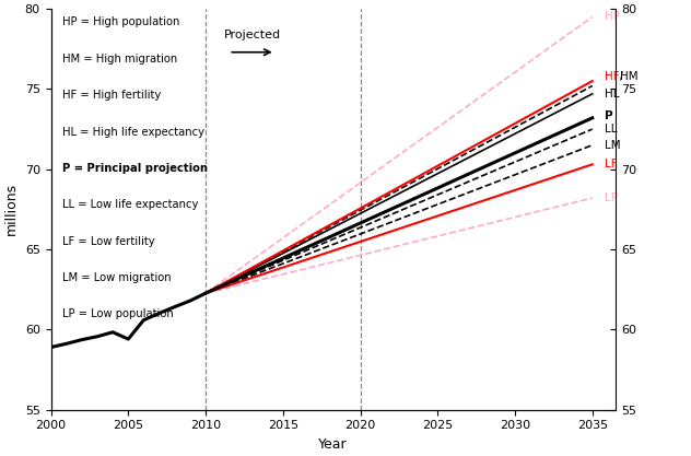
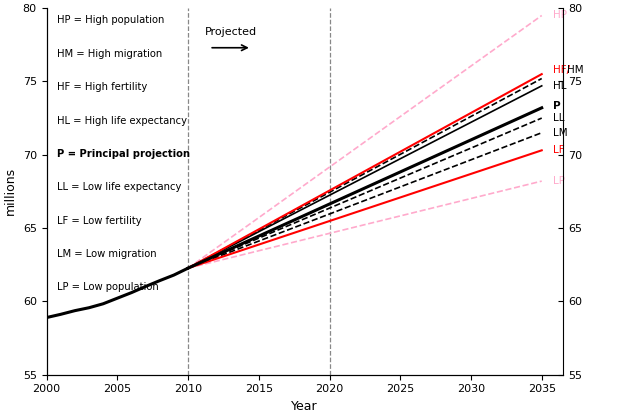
2005: 59.4 -> 60.2
